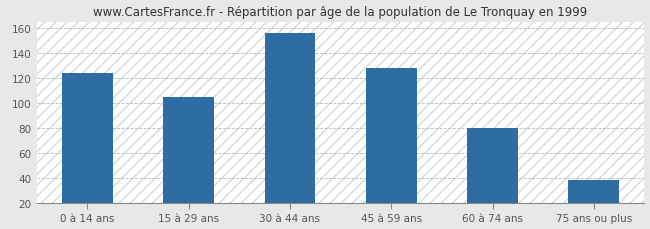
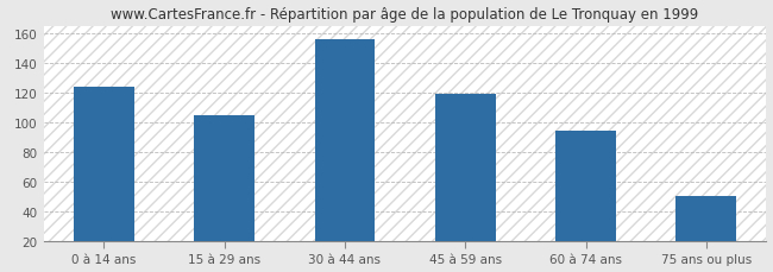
45 à 59 ans: 128 -> 119
60 à 74 ans: 80 -> 94
75 ans ou plus: 38 -> 50
